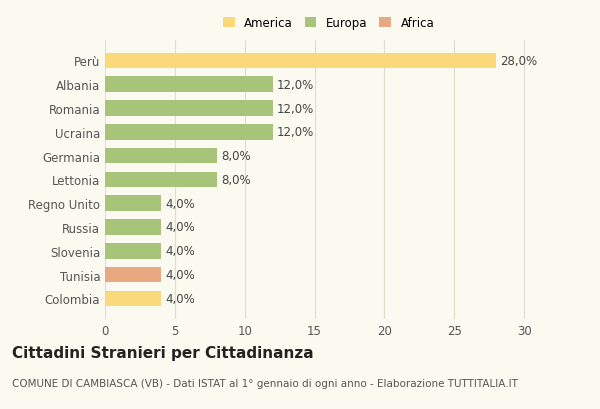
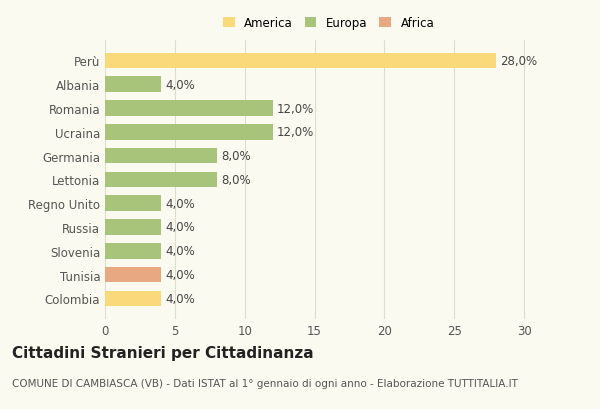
Albania: 12,0% -> 4,0%
